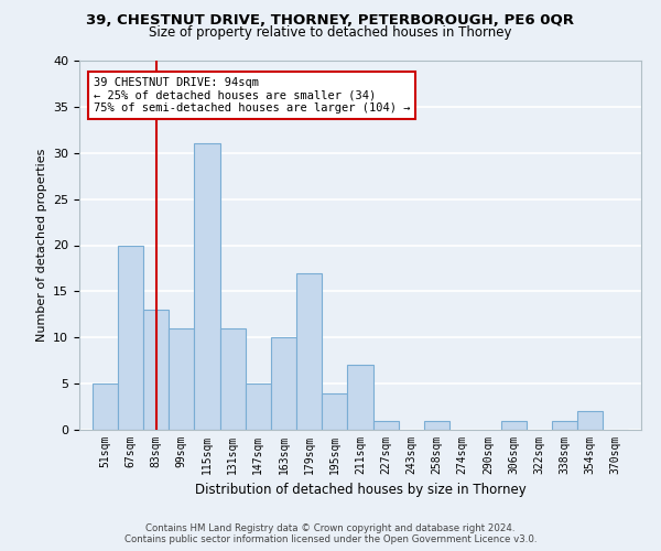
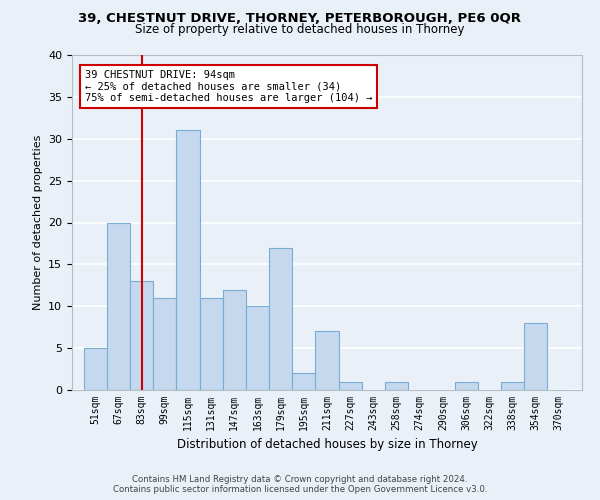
147sqm: 5 -> 12
195sqm: 4 -> 2
354sqm: 2 -> 8
